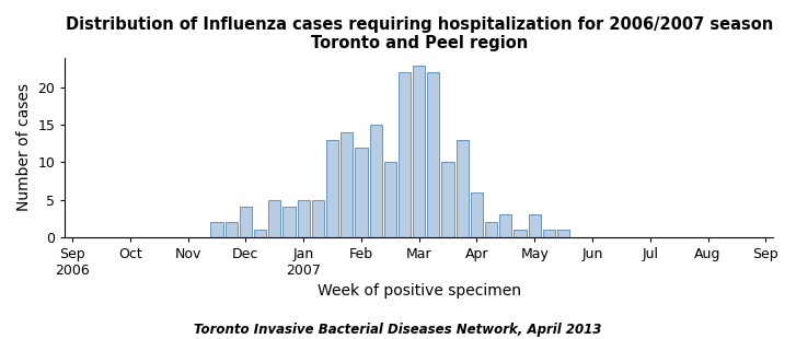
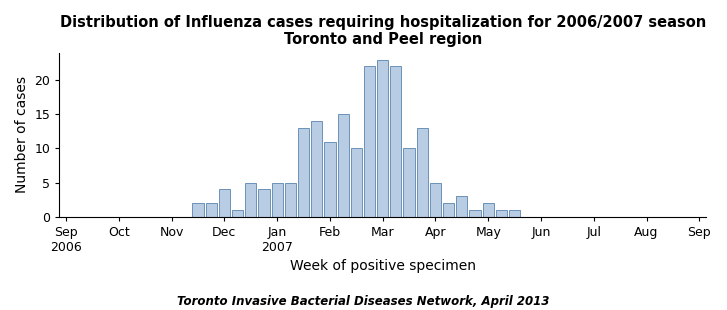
Feb: 12 -> 11
Apr: 6 -> 5
May: 3 -> 2
